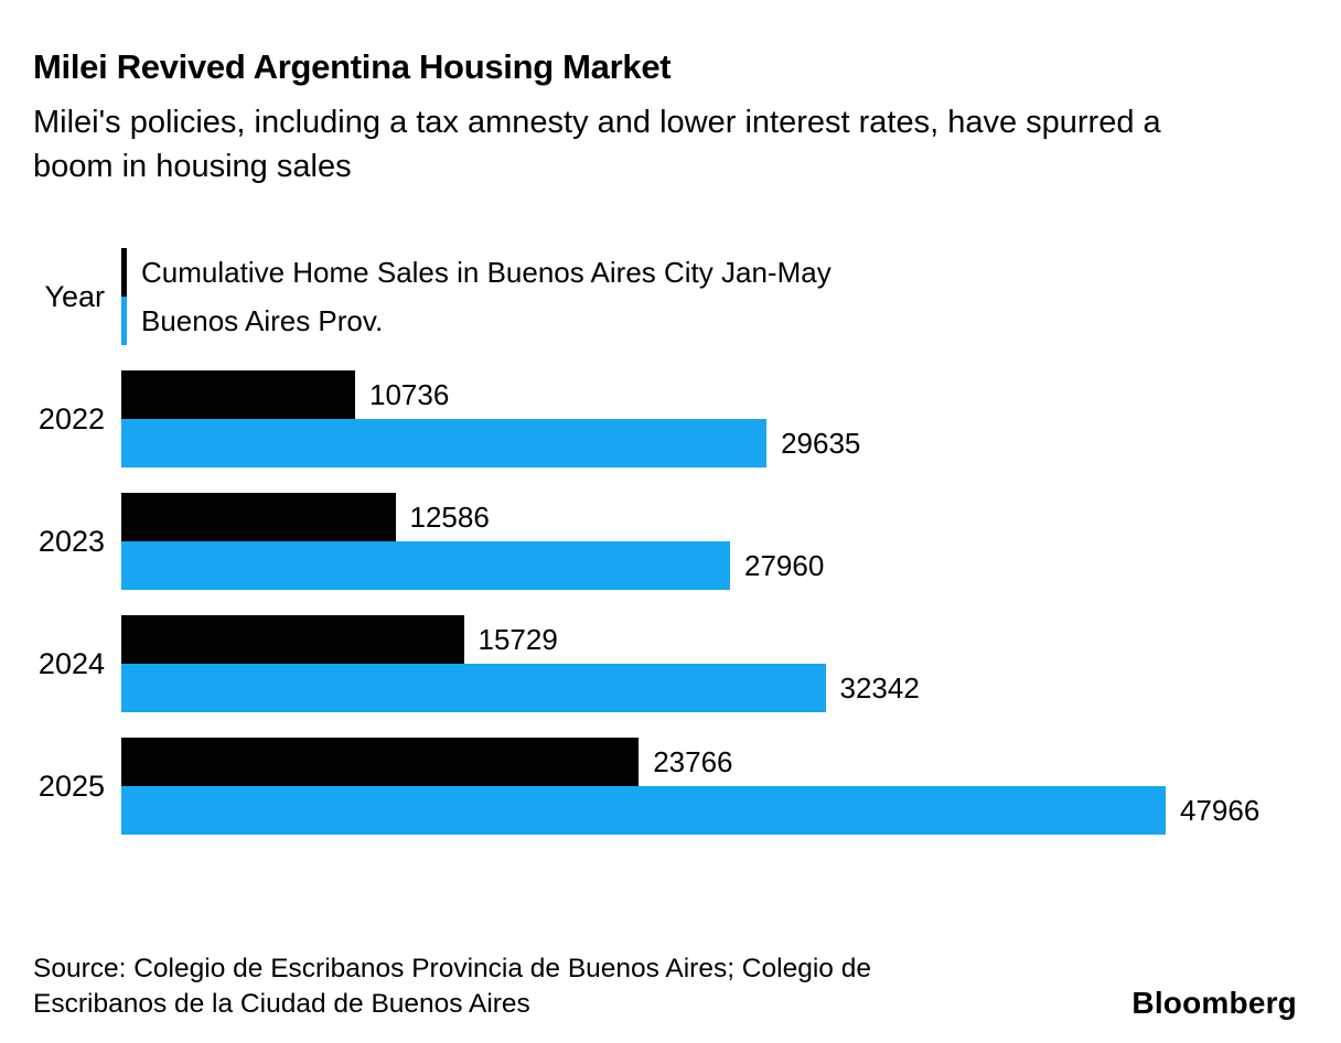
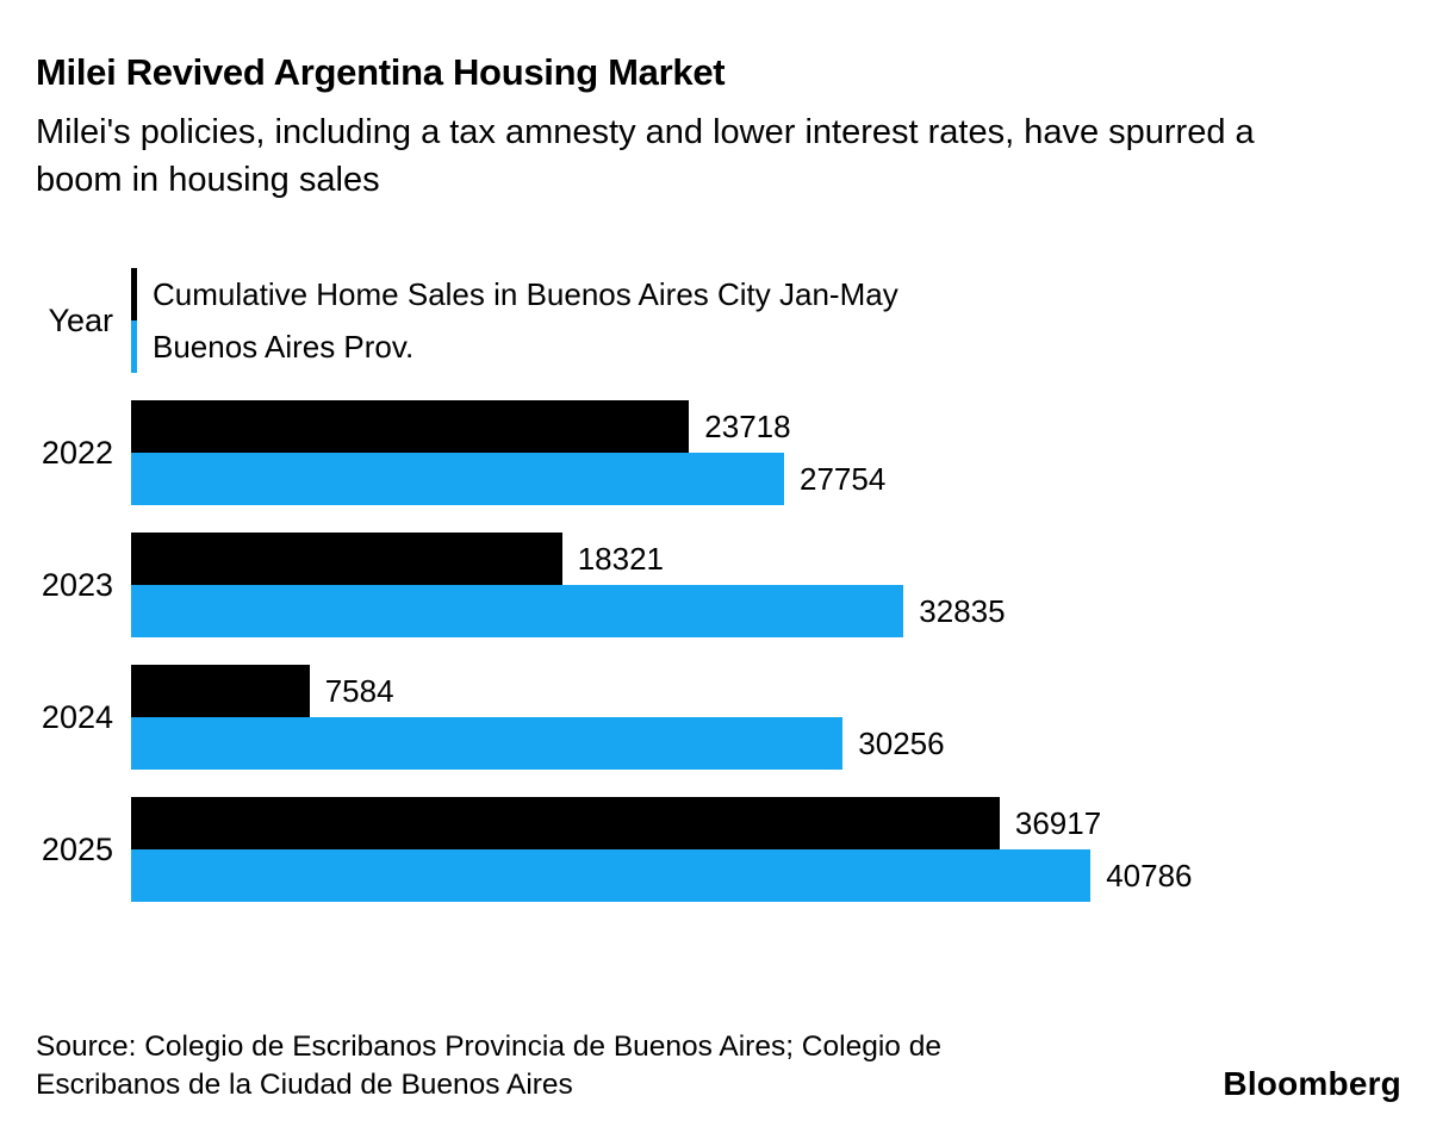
Cumulative Home Sales in Buenos Aires City Jan-May/2022: 10736 -> 23718
Buenos Aires Prov./2022: 29635 -> 27754
Cumulative Home Sales in Buenos Aires City Jan-May/2023: 12586 -> 18321
Buenos Aires Prov./2023: 27960 -> 32835
Cumulative Home Sales in Buenos Aires City Jan-May/2024: 15729 -> 7584
Buenos Aires Prov./2024: 32342 -> 30256
Cumulative Home Sales in Buenos Aires City Jan-May/2025: 23766 -> 36917
Buenos Aires Prov./2025: 47966 -> 40786
